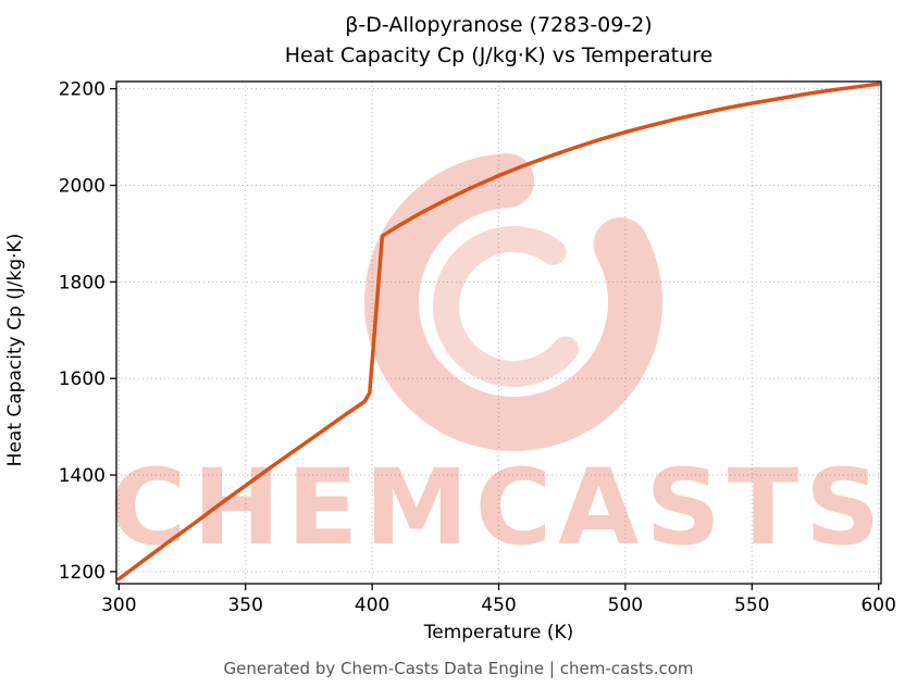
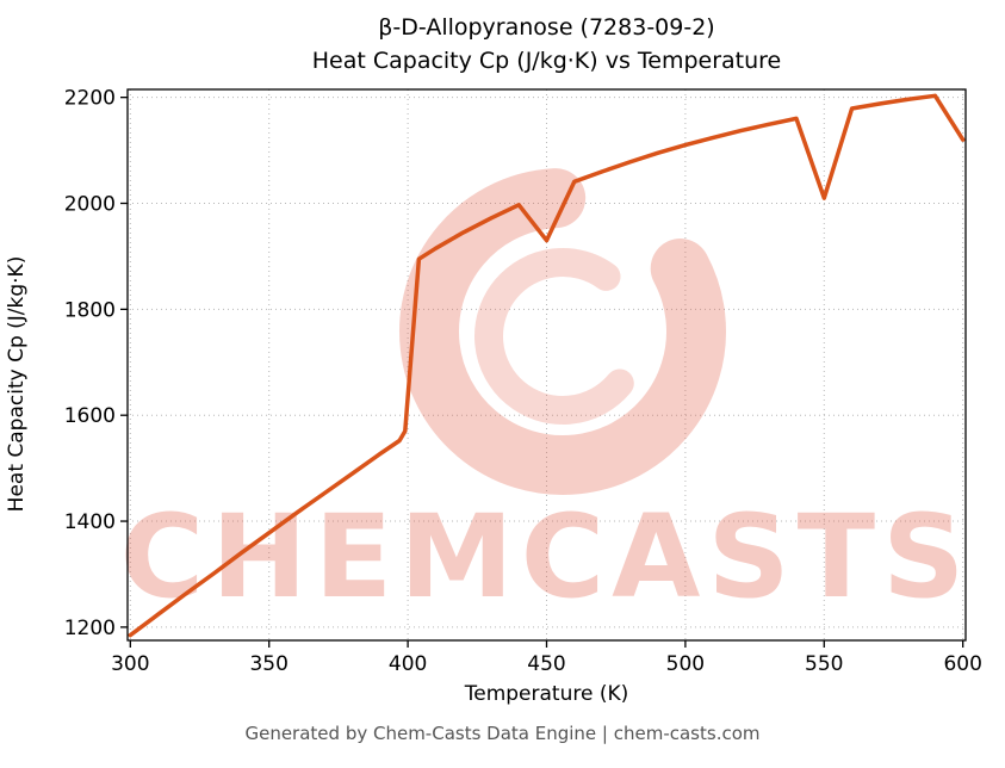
450: 2020 -> 1930
550: 2170 -> 2010
600: 2210 -> 2120
